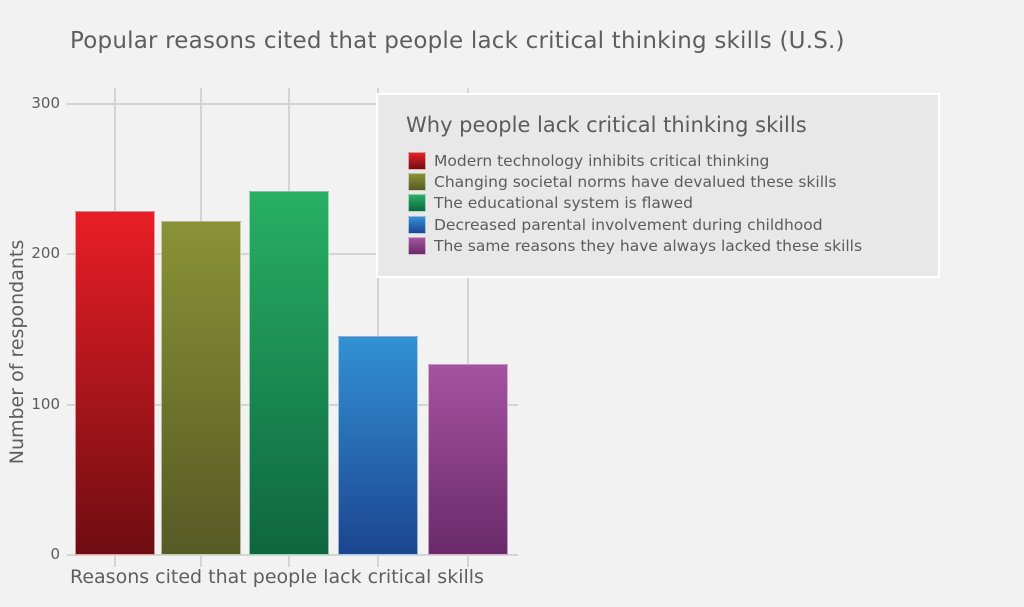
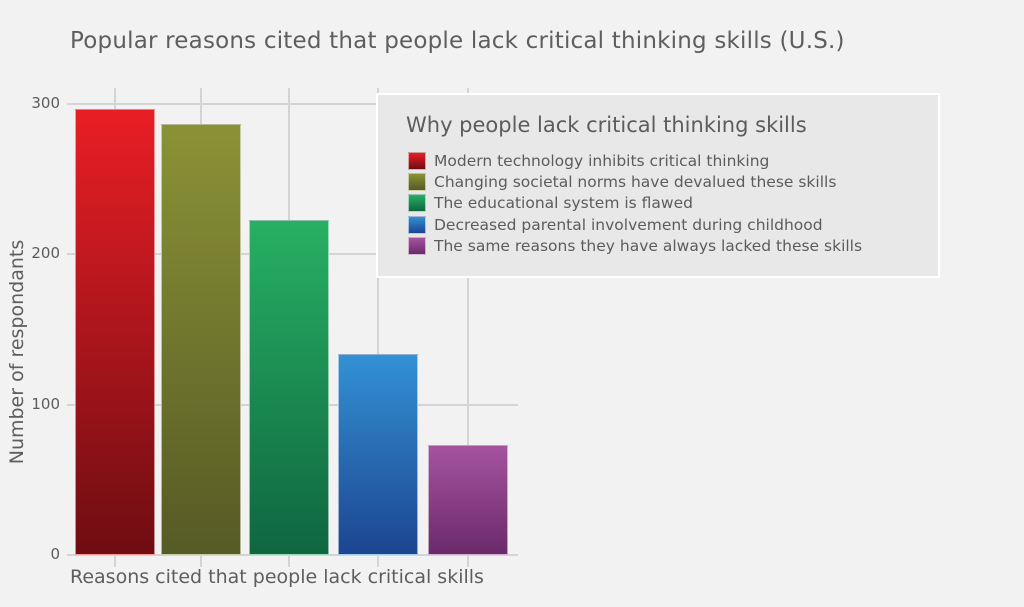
Modern technology inhibits critical thinking: 229 -> 297
Changing societal norms have devalued these skills: 222 -> 287
The educational system is flawed: 242 -> 223
Decreased parental involvement during childhood: 146 -> 134
The same reasons they have always lacked these skills: 127 -> 73
